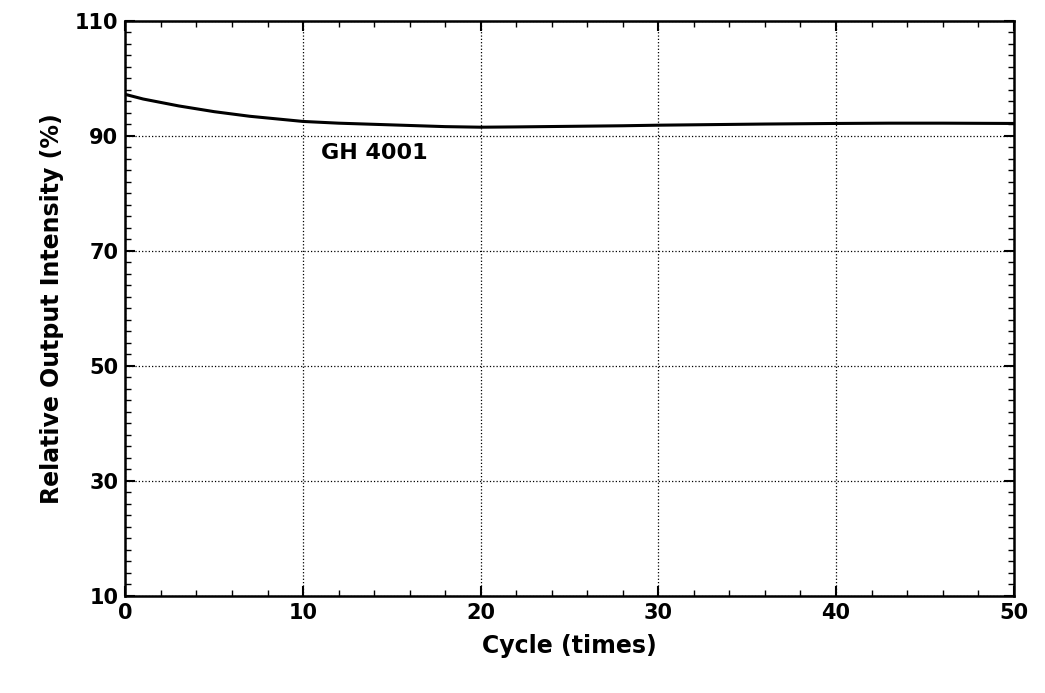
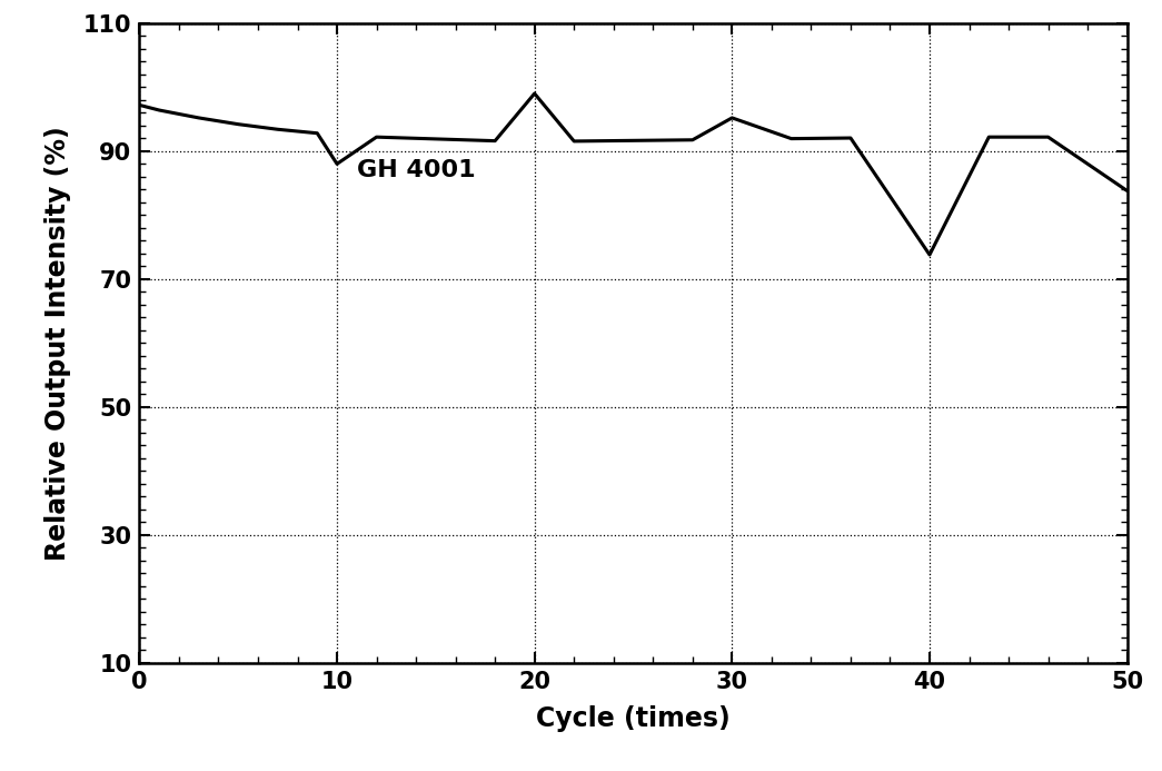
10: 92.5 -> 88.0
20: 91.5 -> 99.0
30: 91.8 -> 95.2
40: 92.2 -> 73.8
50: 92.2 -> 83.8
